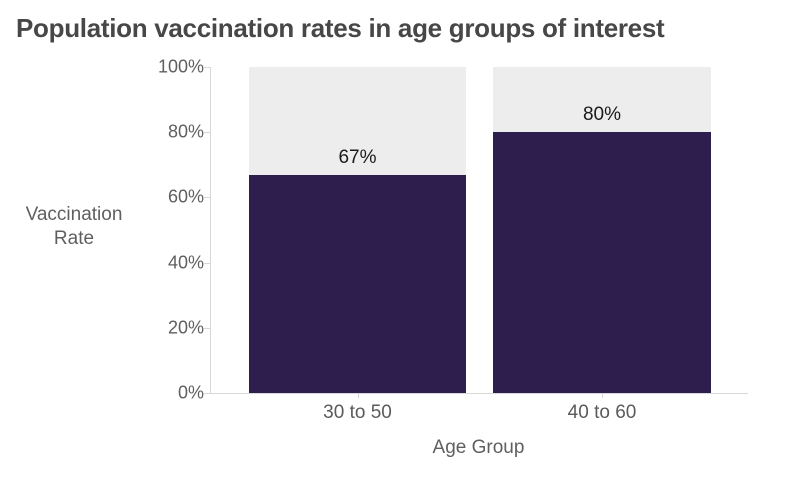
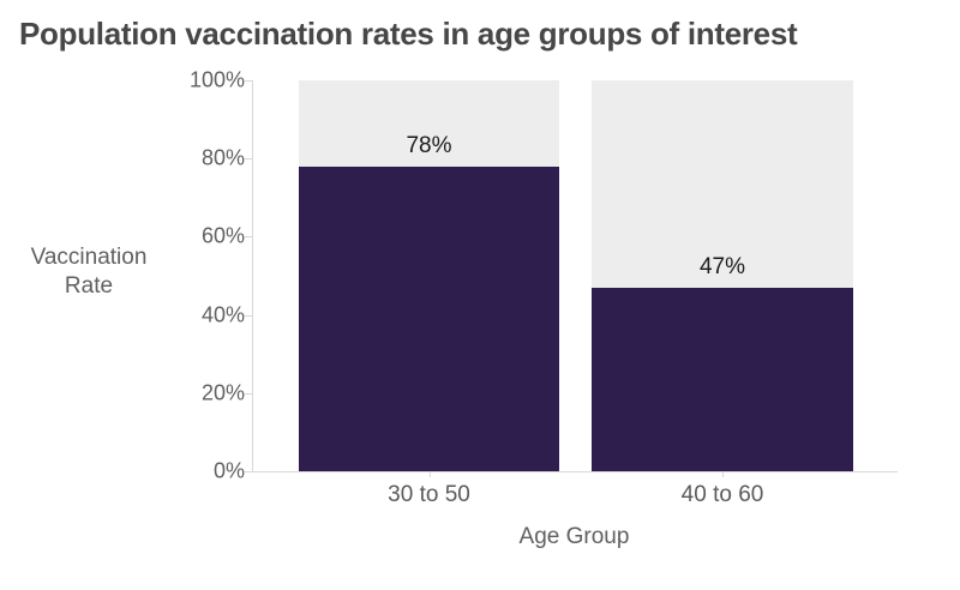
30 to 50: 67% -> 78%
40 to 60: 80% -> 47%
